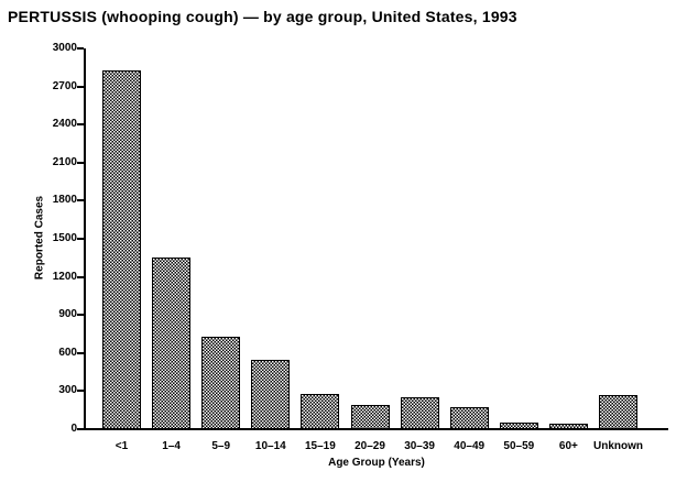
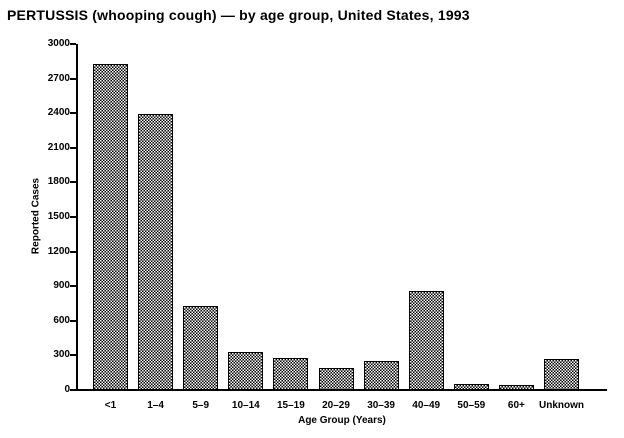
1–4: 1350 -> 2390
10–14: 550 -> 330
40–49: 170 -> 860
